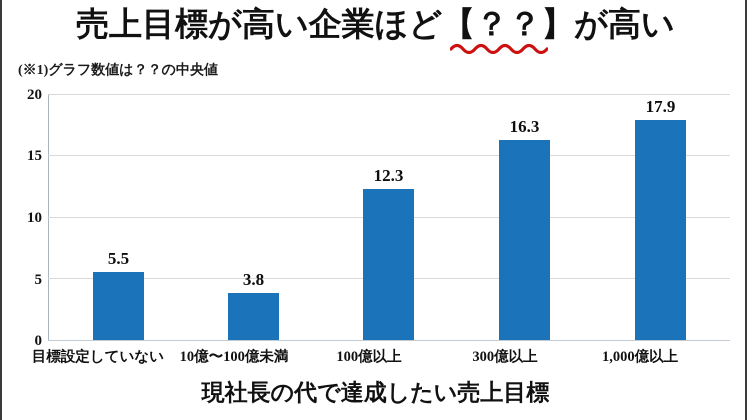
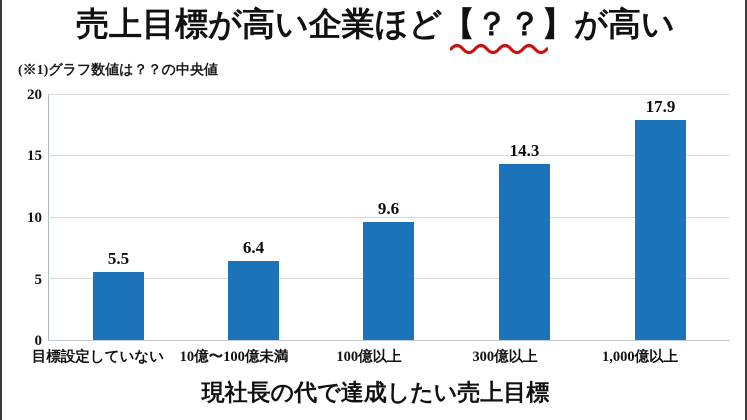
10億〜100億未満: 3.8 -> 6.4
100億以上: 12.3 -> 9.6
300億以上: 16.3 -> 14.3
